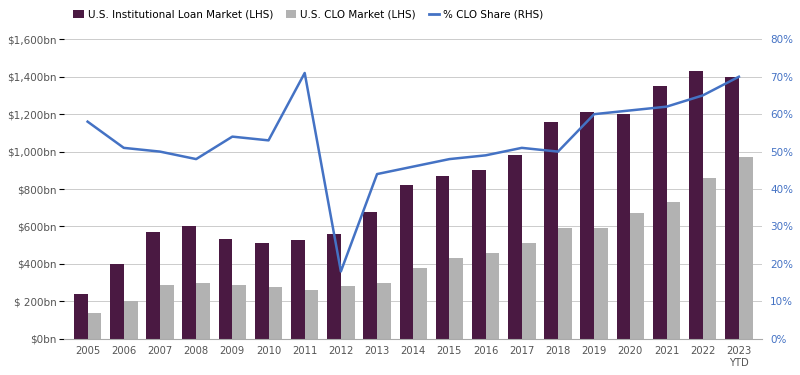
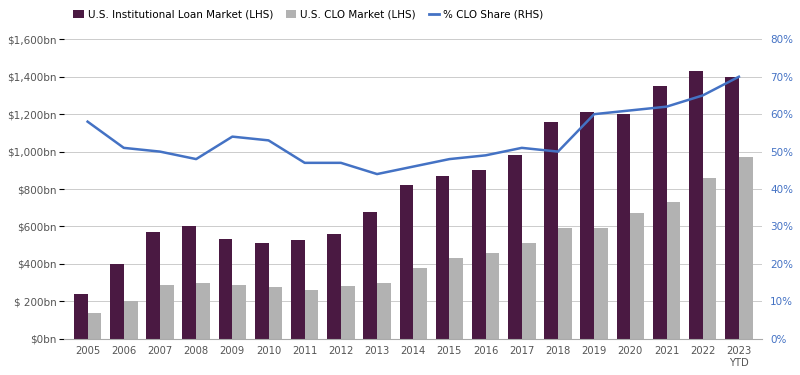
% CLO Share (RHS)/2011: 71% -> 47%
% CLO Share (RHS)/2012: 18% -> 47%
